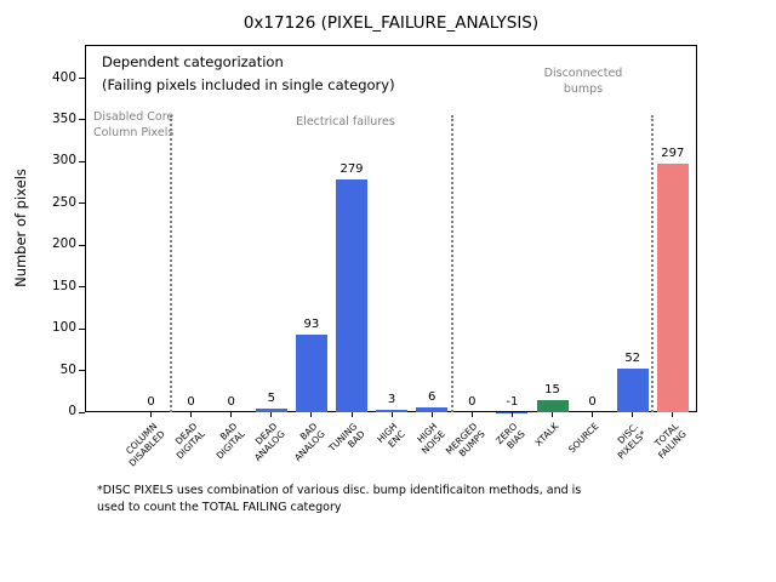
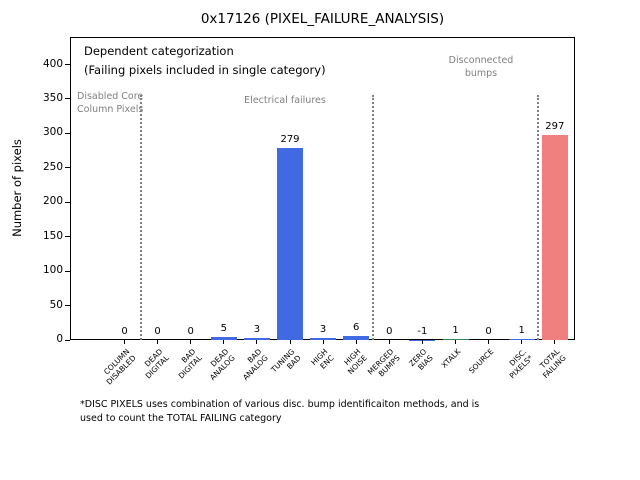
BAD ANALOG: 93 -> 3
XTALK: 15 -> 1
DISC. PIXELS*: 52 -> 1
